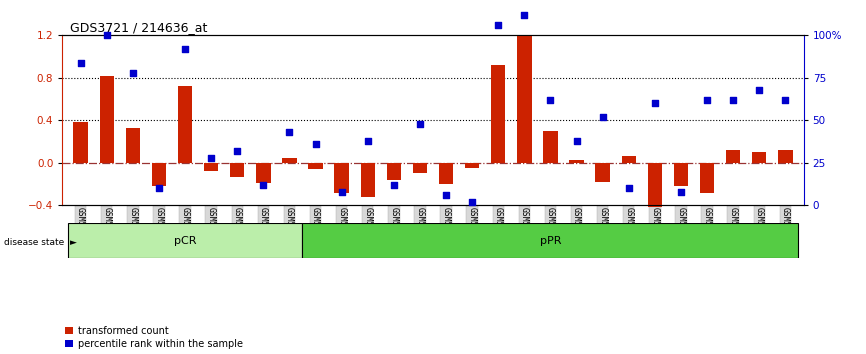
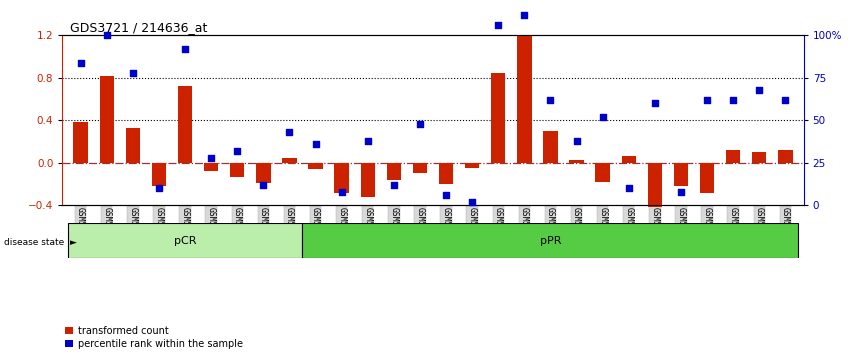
transformed count/GSM559050: 0.92 -> 0.85
